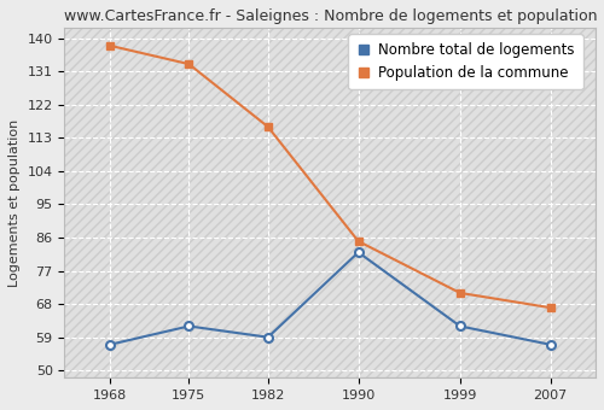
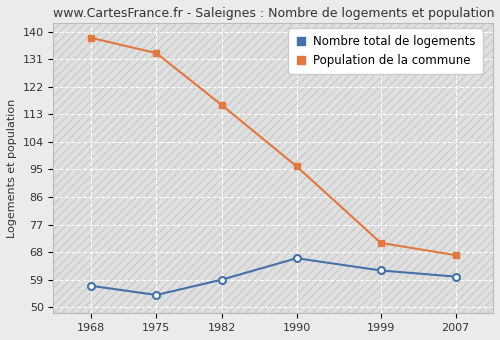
Nombre total de logements/1975: 62 -> 54
Nombre total de logements/1990: 82 -> 66
Population de la commune/1990: 85 -> 96
Nombre total de logements/2007: 57 -> 60
